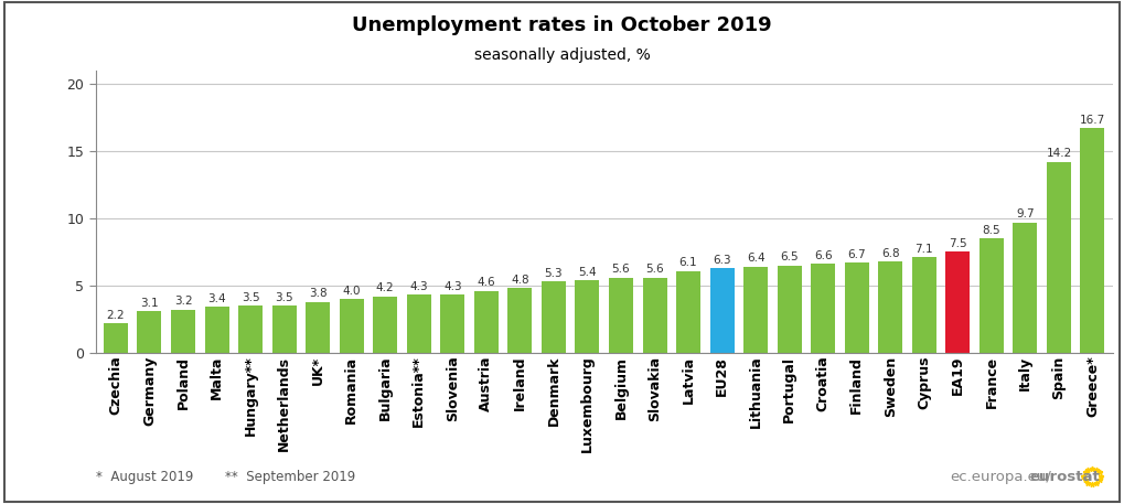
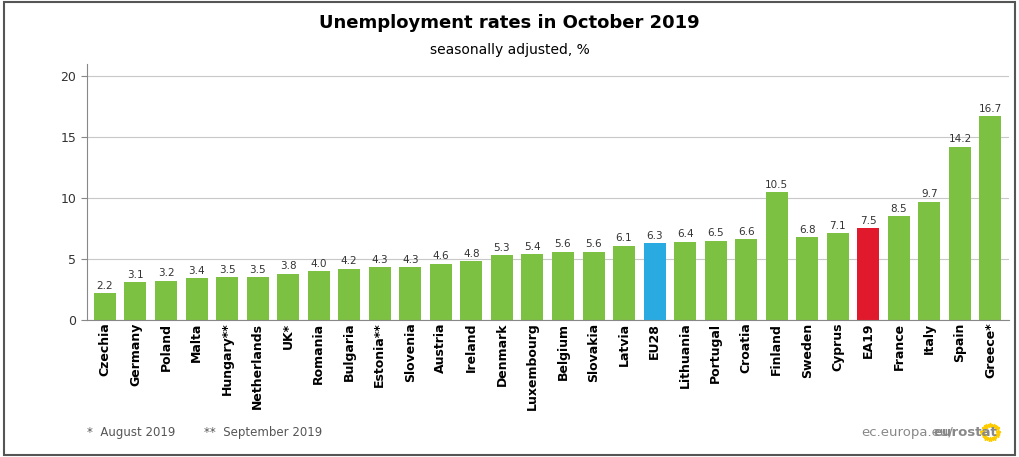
Finland: 6.7 -> 10.5
